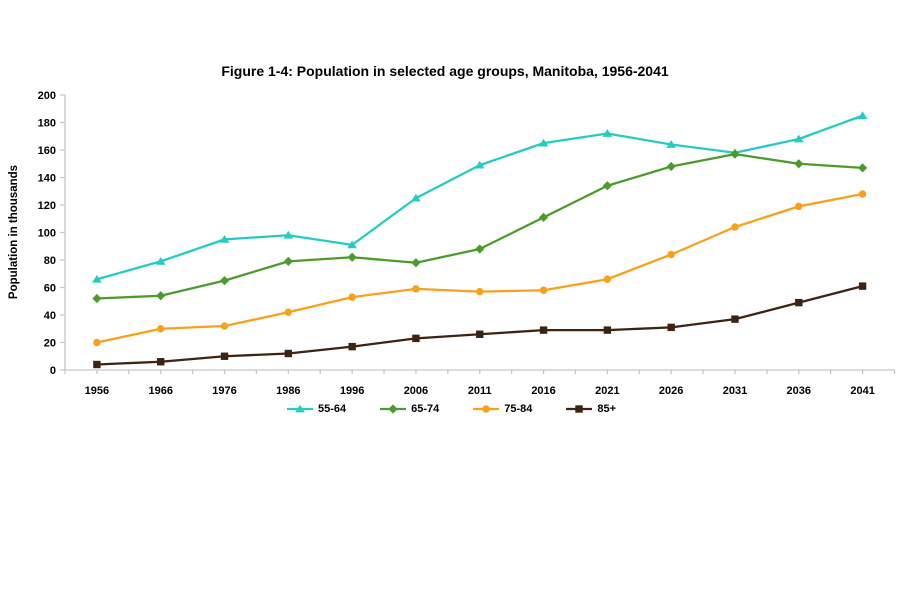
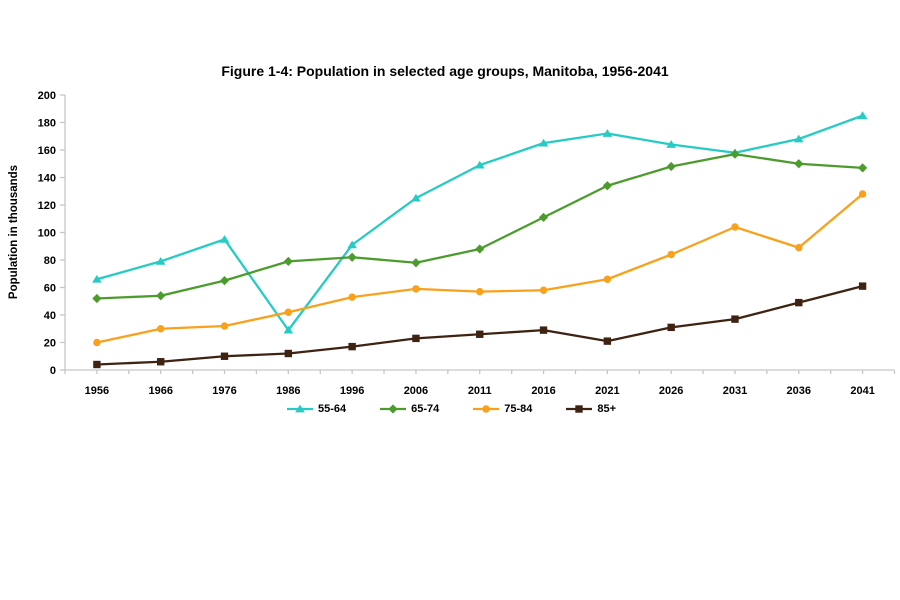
55-64/1986: 98 -> 29
85+/2021: 29 -> 21
75-84/2036: 119 -> 89
